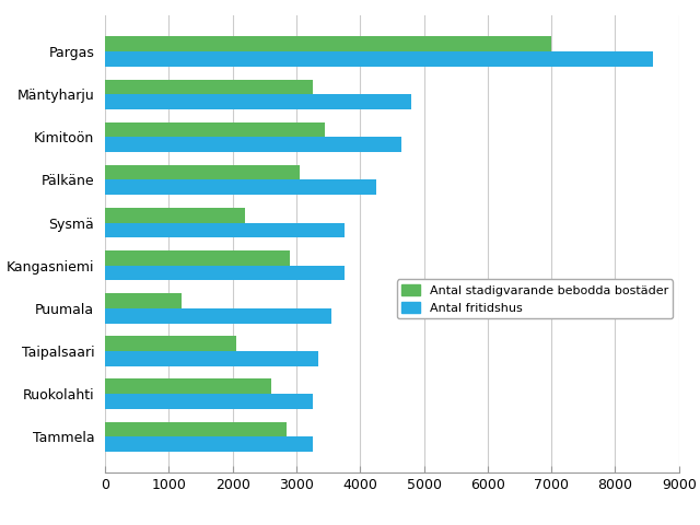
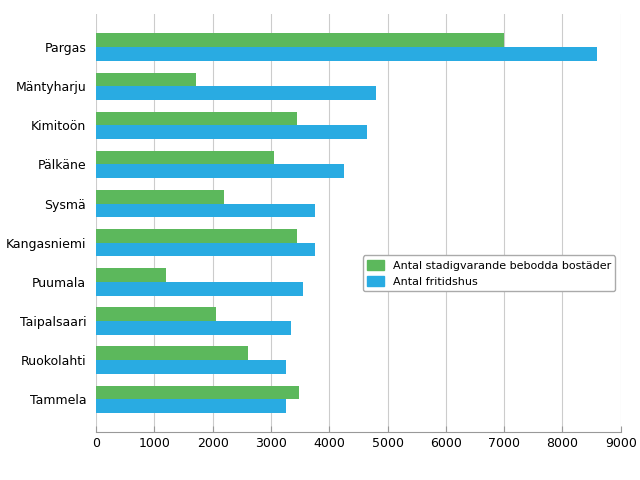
Antal stadigvarande bebodda bostäder/Mäntyharju: 3250 -> 1720
Antal stadigvarande bebodda bostäder/Kangasniemi: 2900 -> 3440
Antal stadigvarande bebodda bostäder/Tammela: 2850 -> 3480
